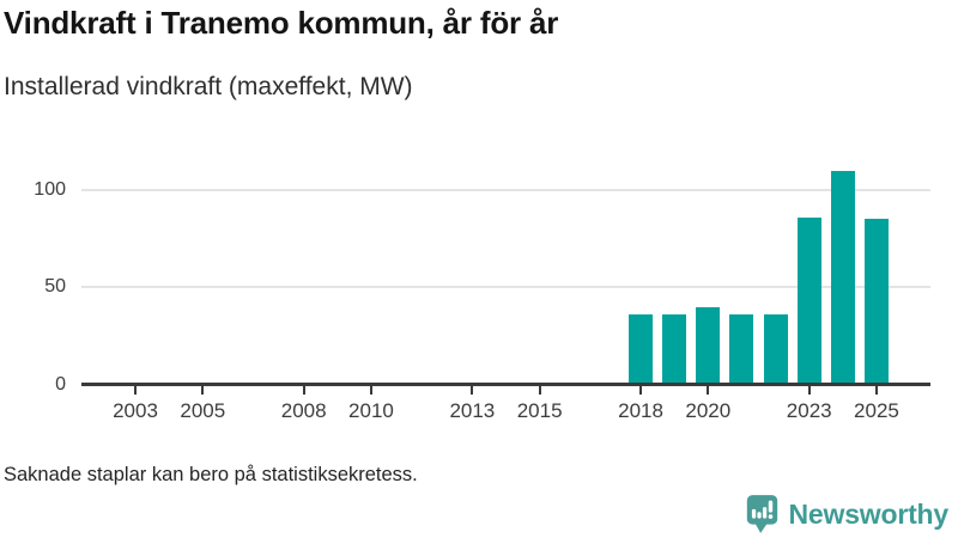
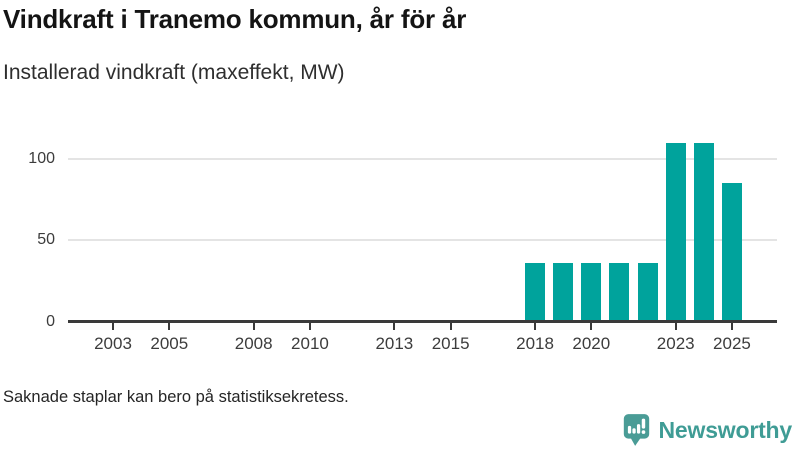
2020: 40 -> 36
2023: 86 -> 110
